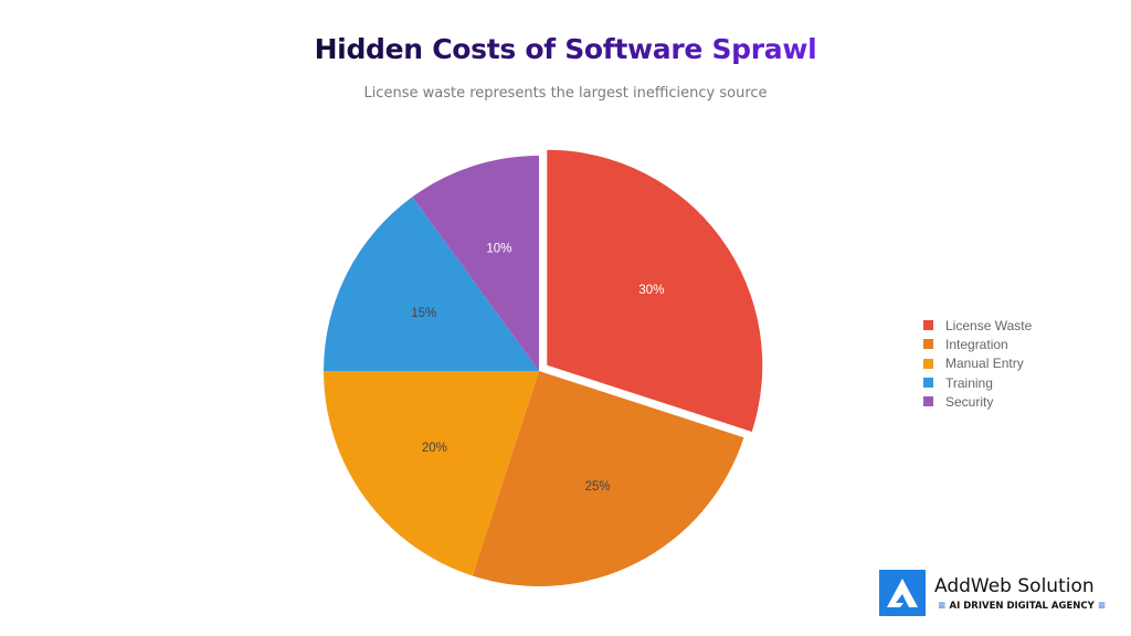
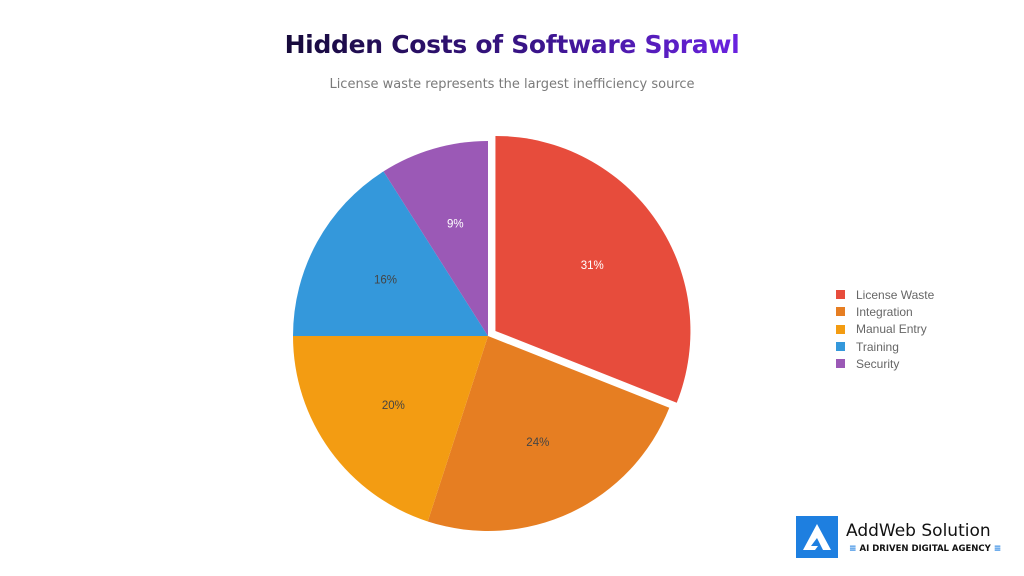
License Waste: 30% -> 31%
Integration: 25% -> 24%
Training: 15% -> 16%
Security: 10% -> 9%
